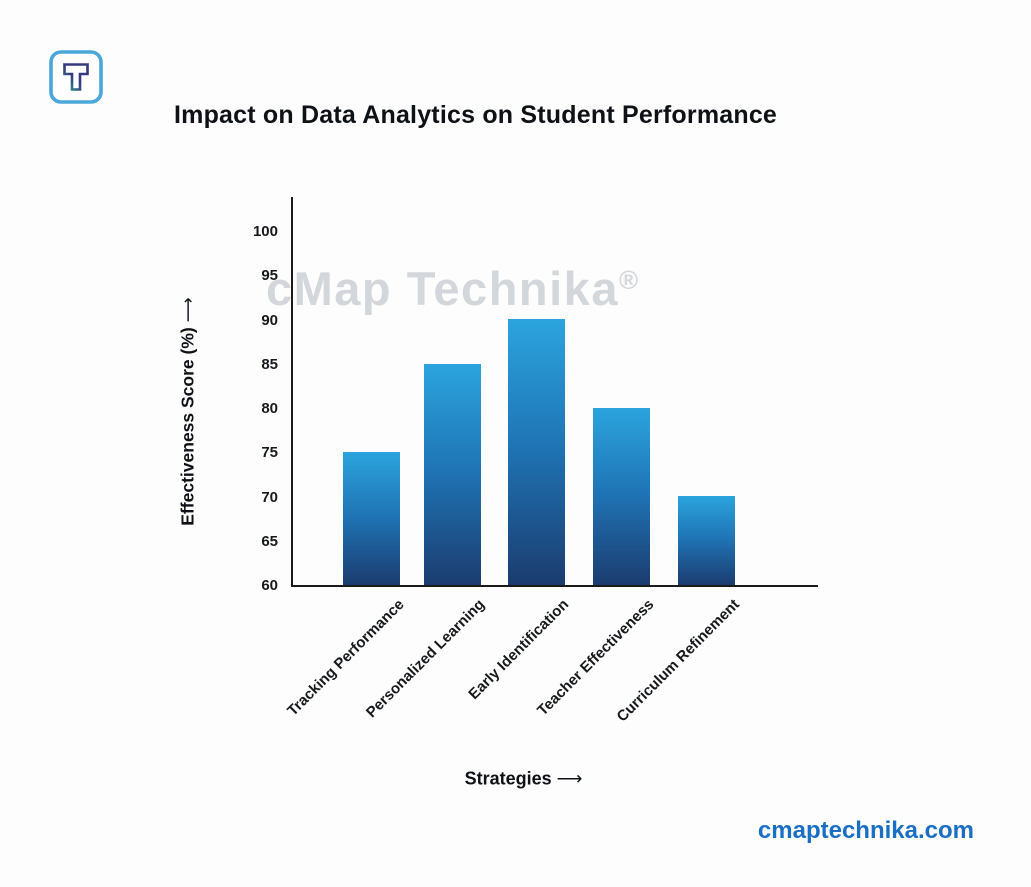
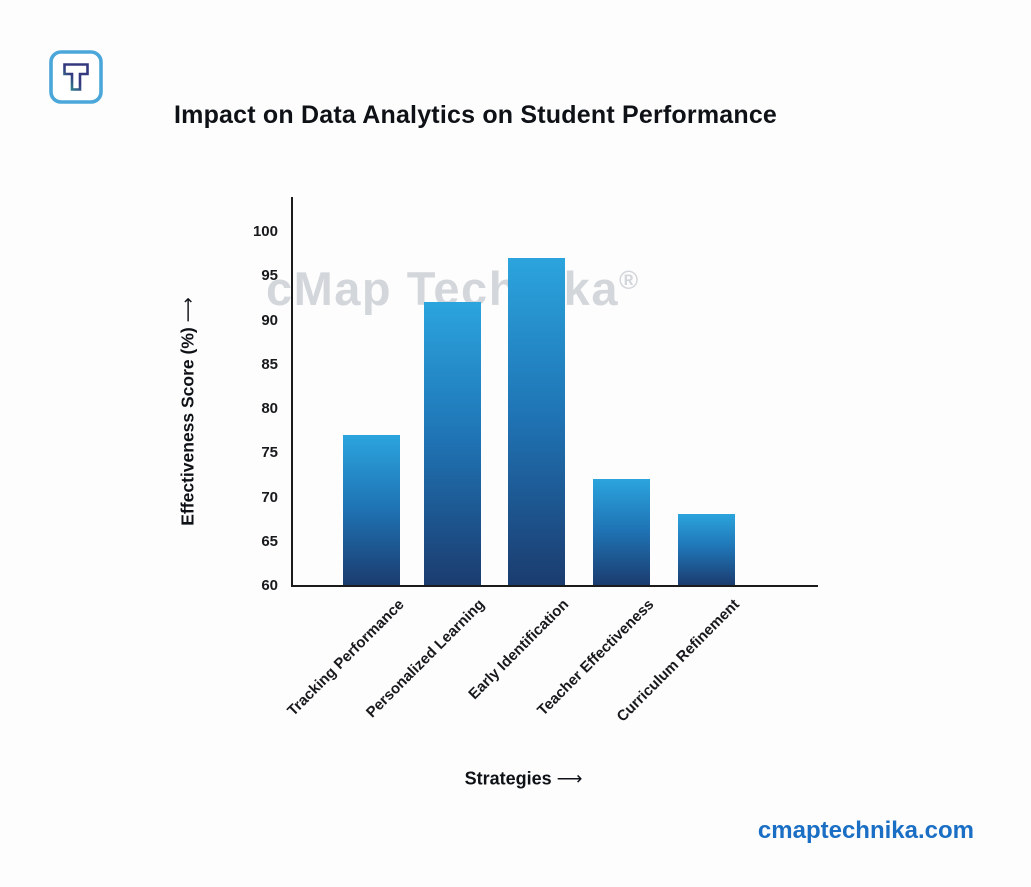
Tracking Performance: 75 -> 77
Personalized Learning: 85 -> 92
Early Identification: 90 -> 97
Teacher Effectiveness: 80 -> 72
Curriculum Refinement: 70 -> 68
